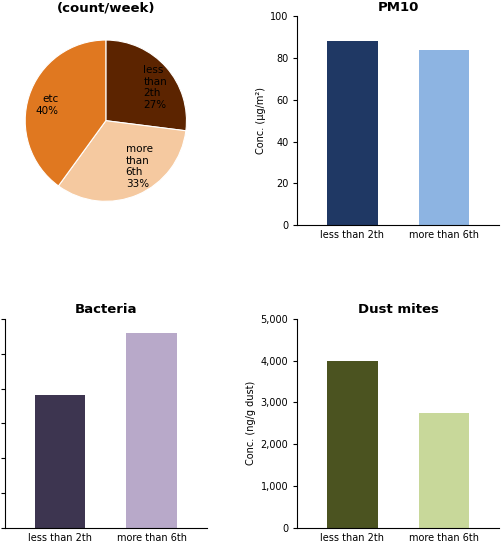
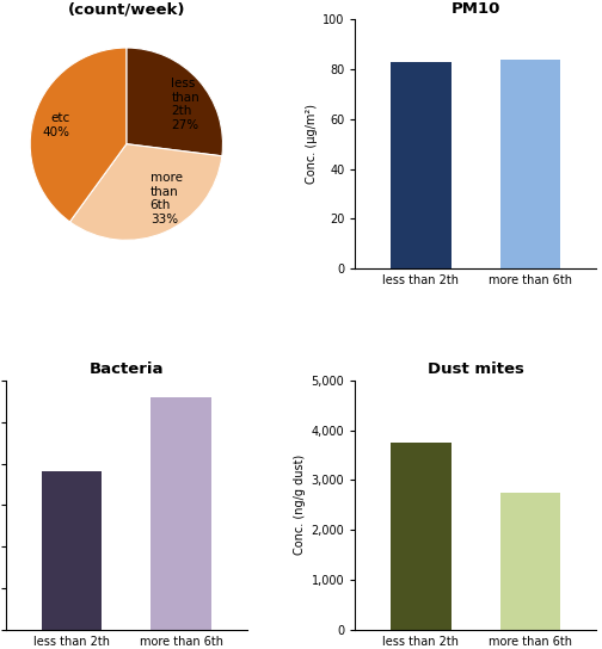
PM10/less than 2th: 88 -> 83
Dust mites/less than 2th: 4,000 -> 3,750
